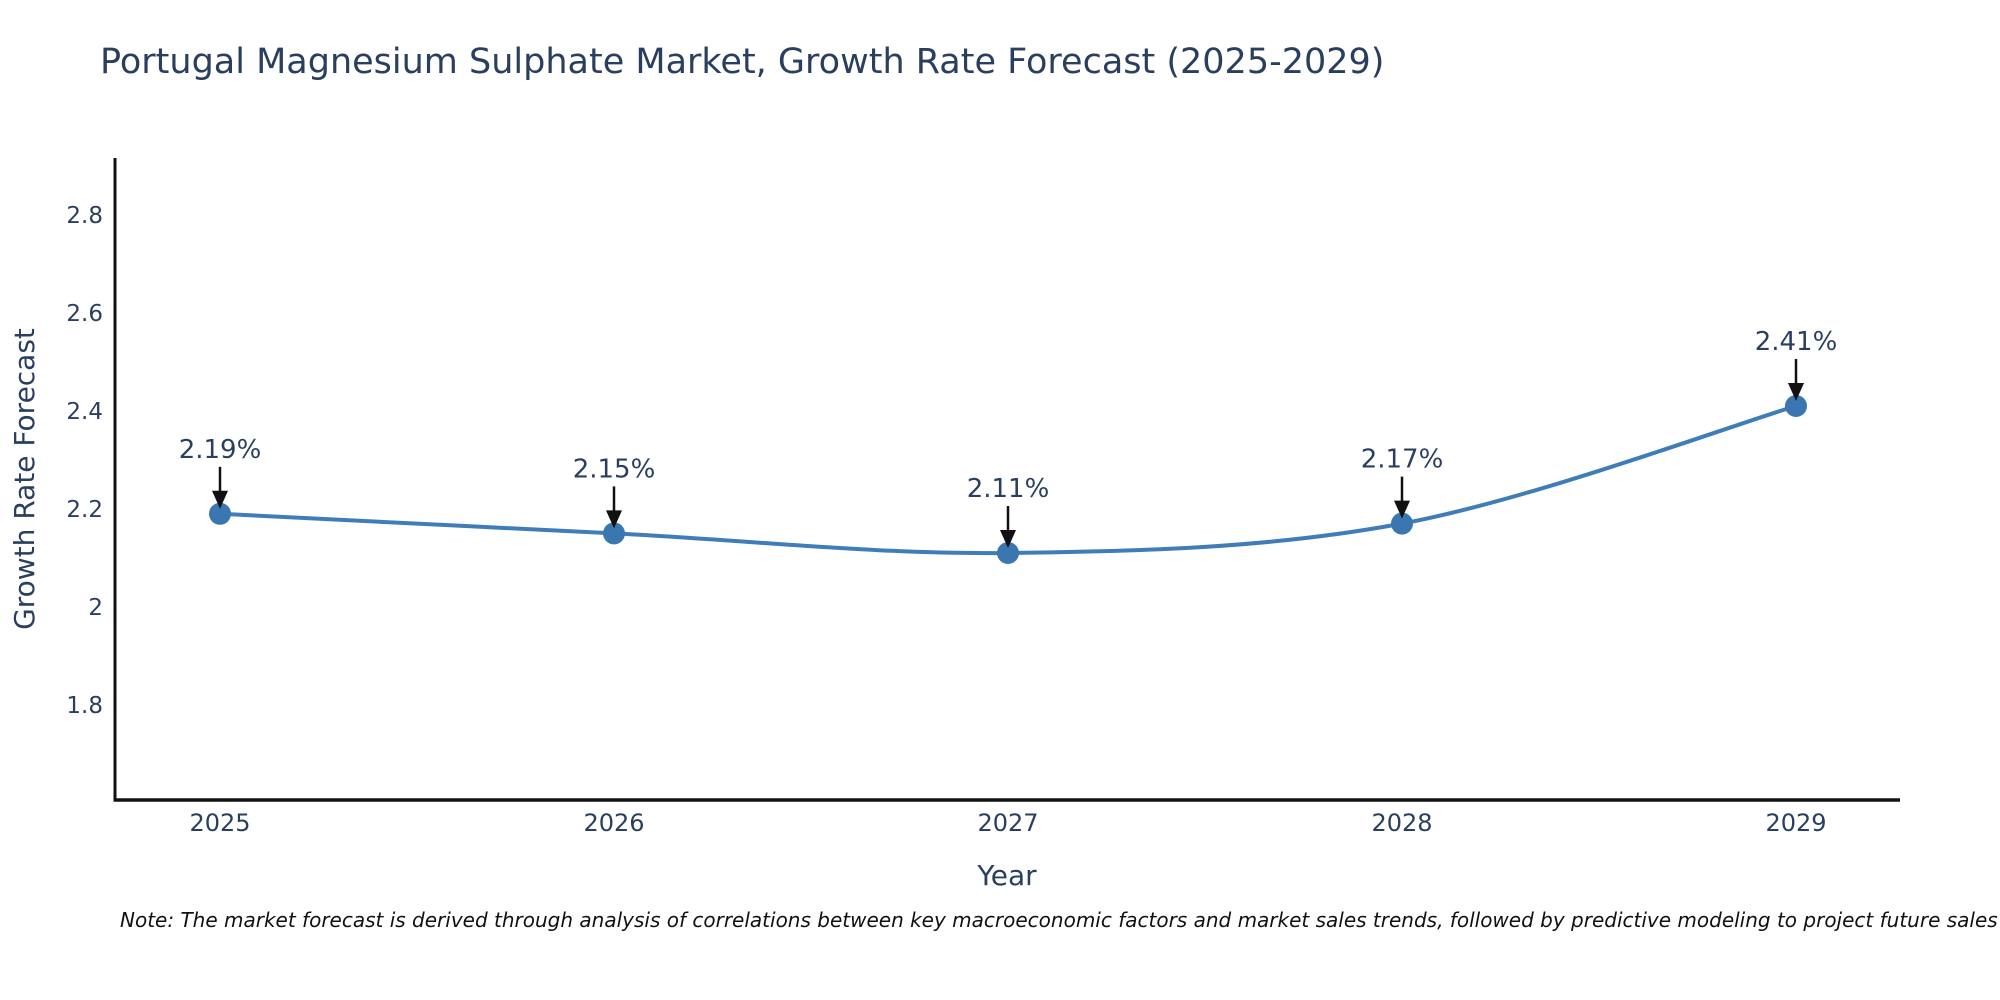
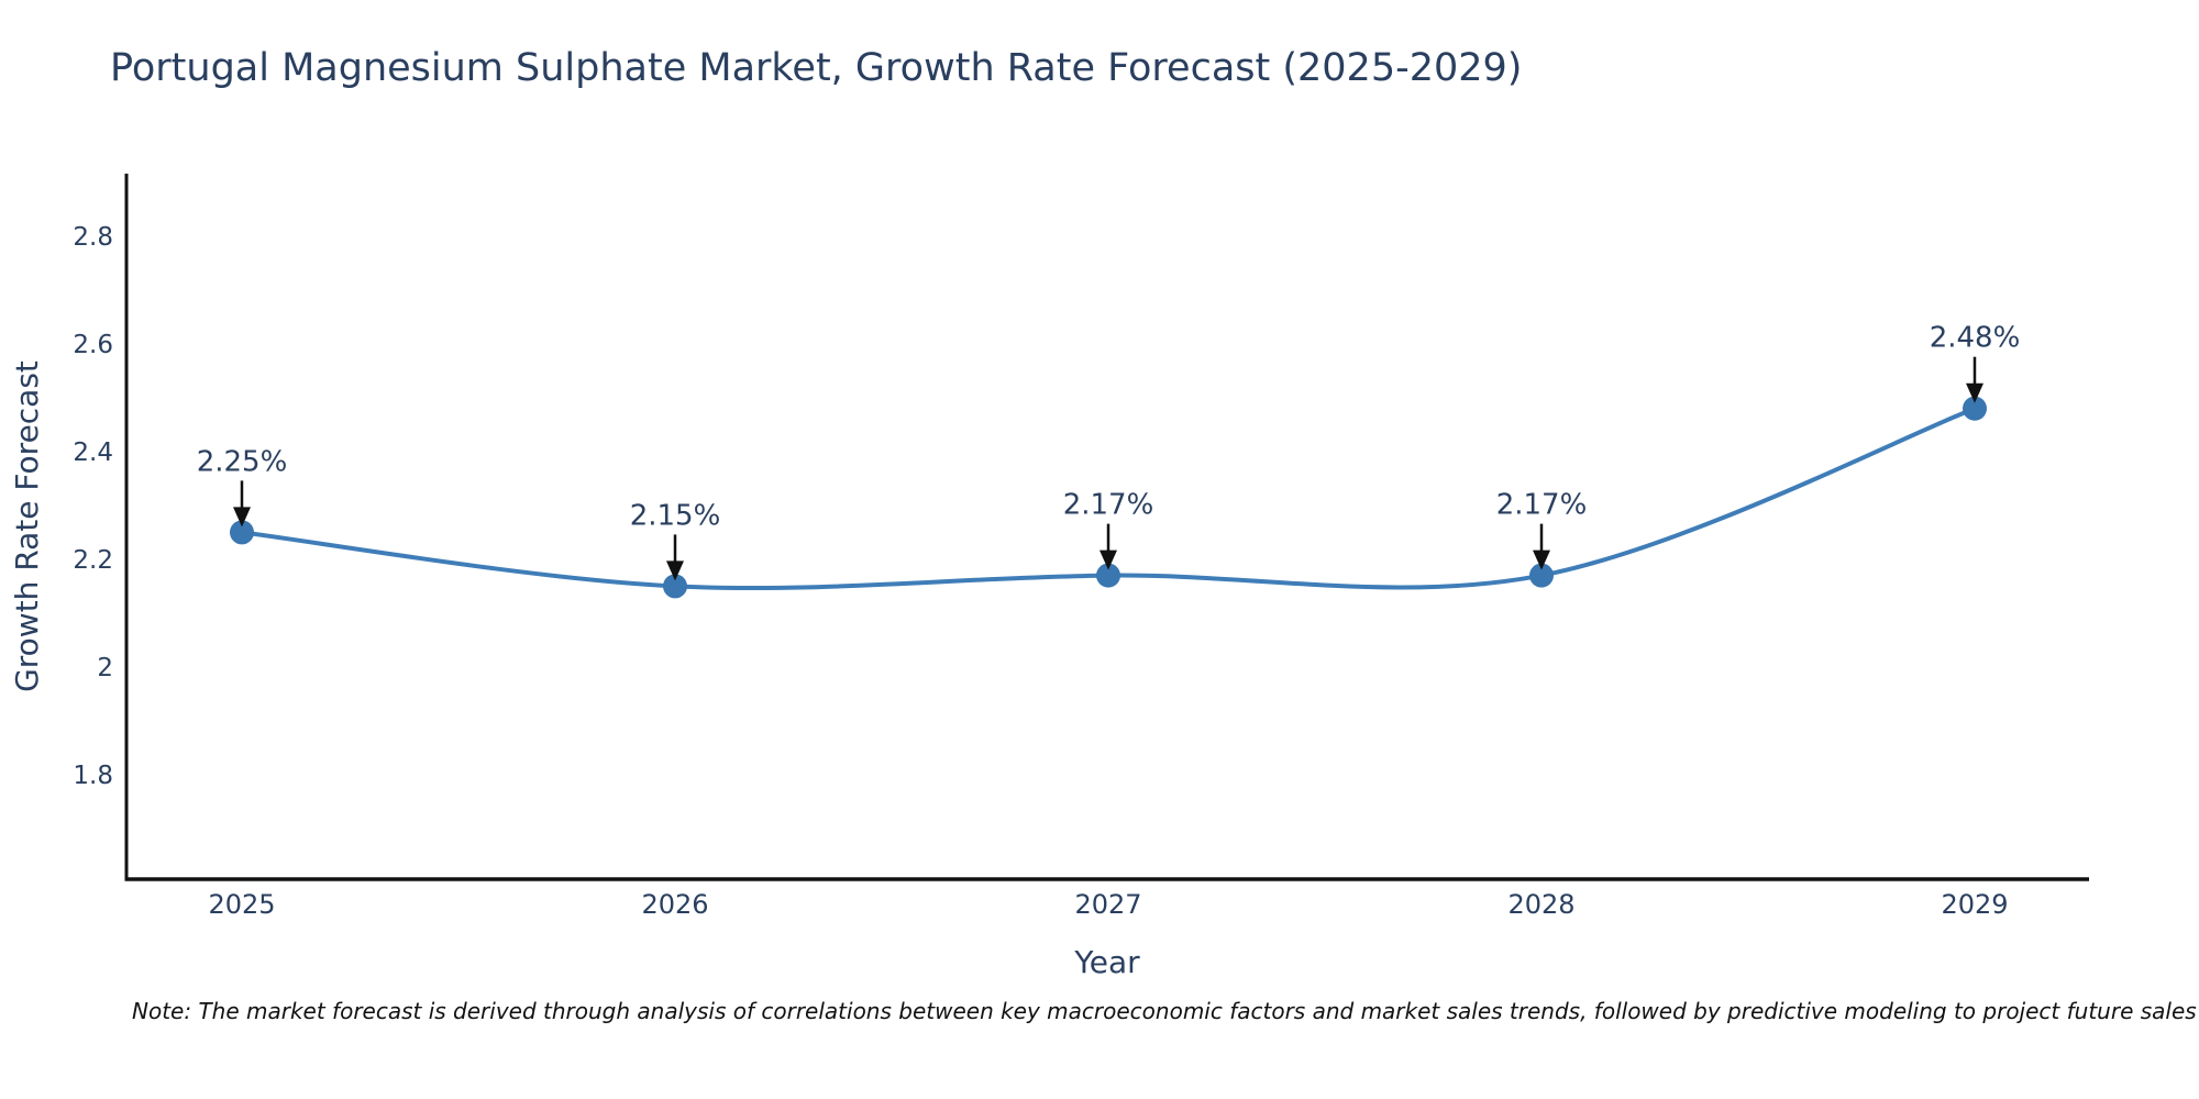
2025: 2.19% -> 2.25%
2027: 2.11% -> 2.17%
2029: 2.41% -> 2.48%
